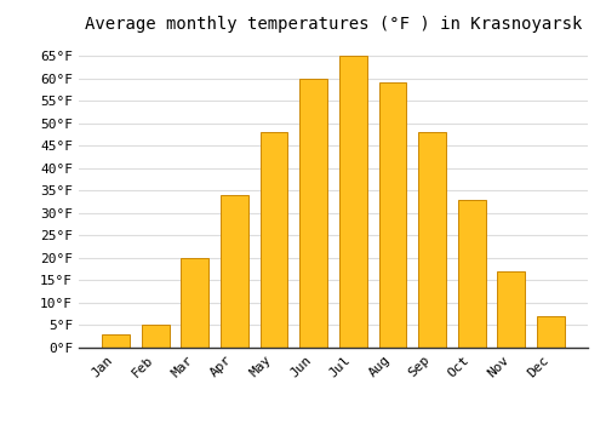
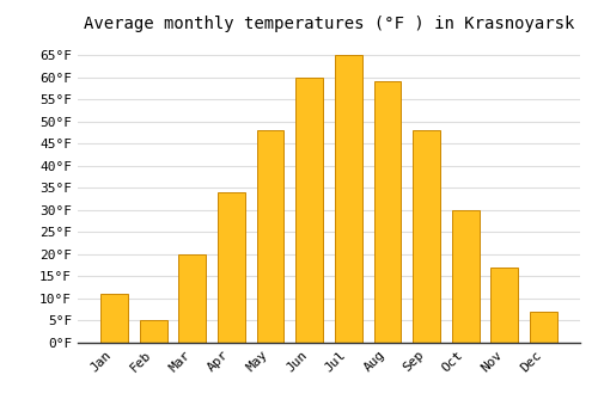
Jan: 3°F -> 11°F
Oct: 33°F -> 30°F
